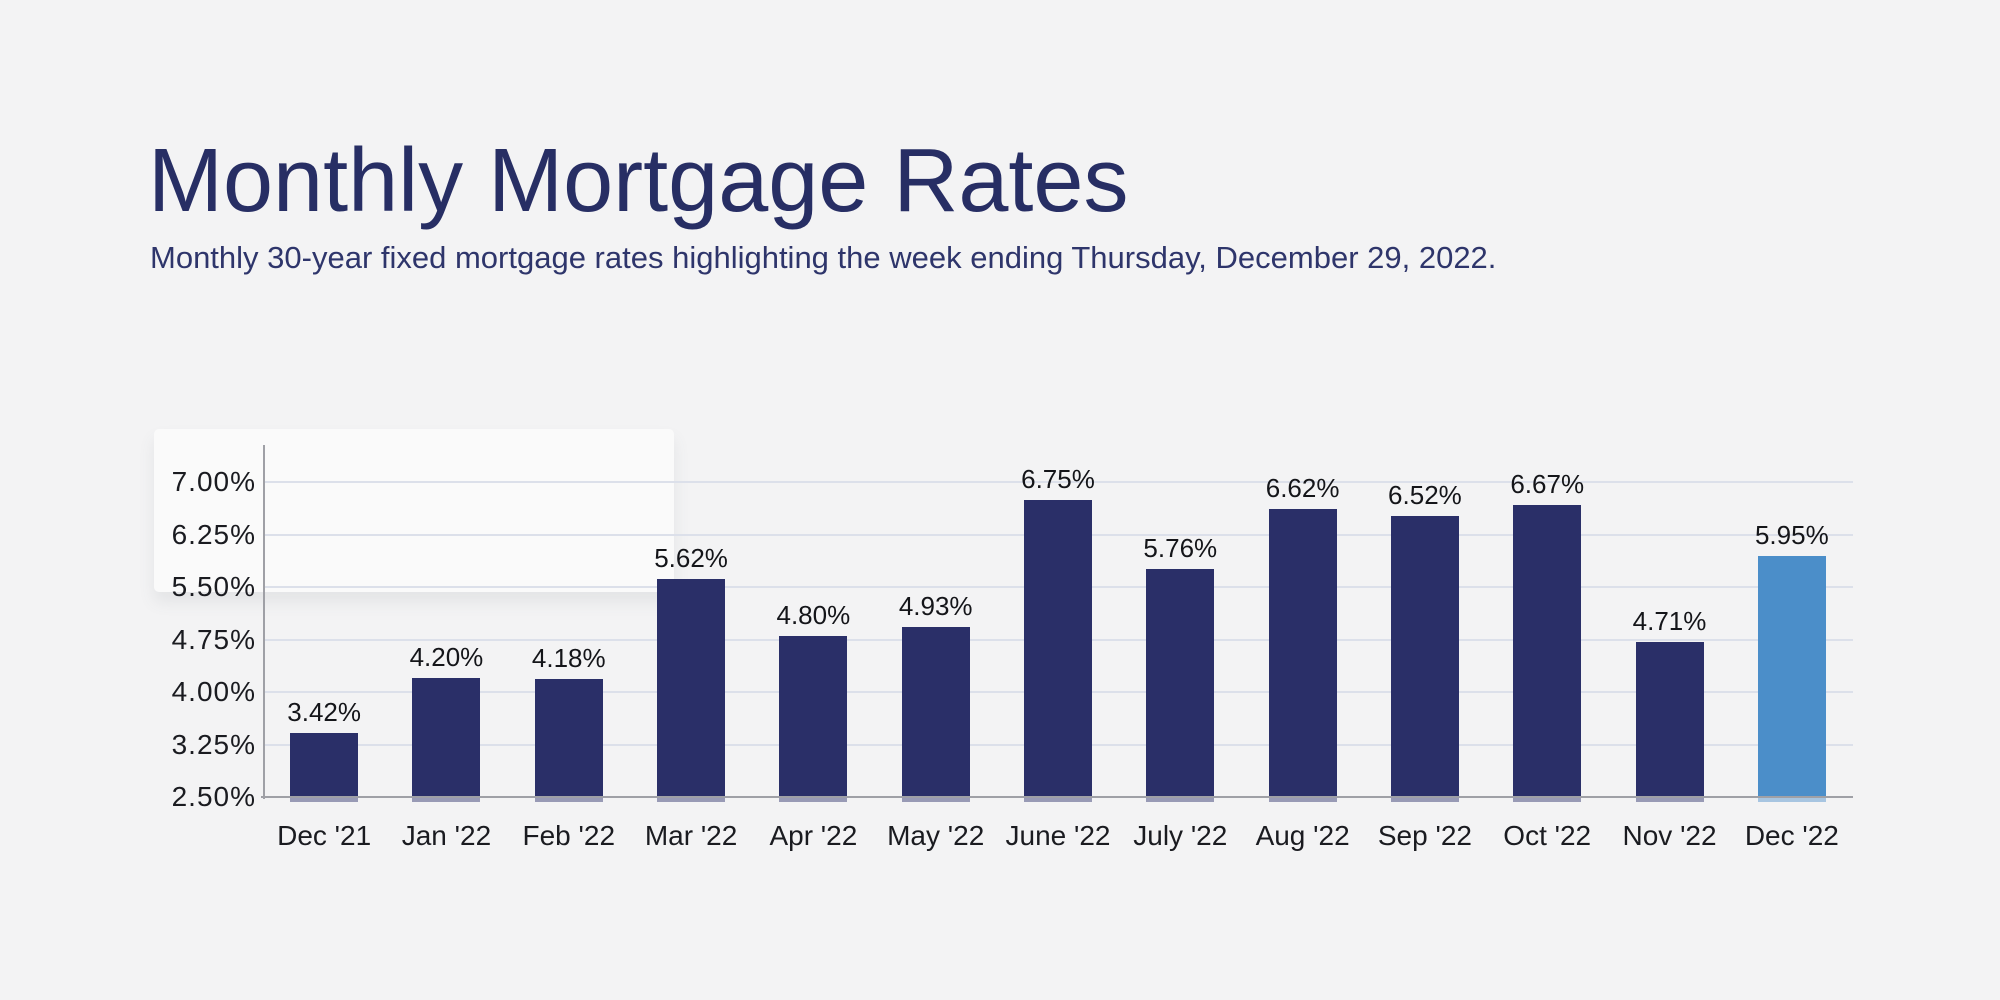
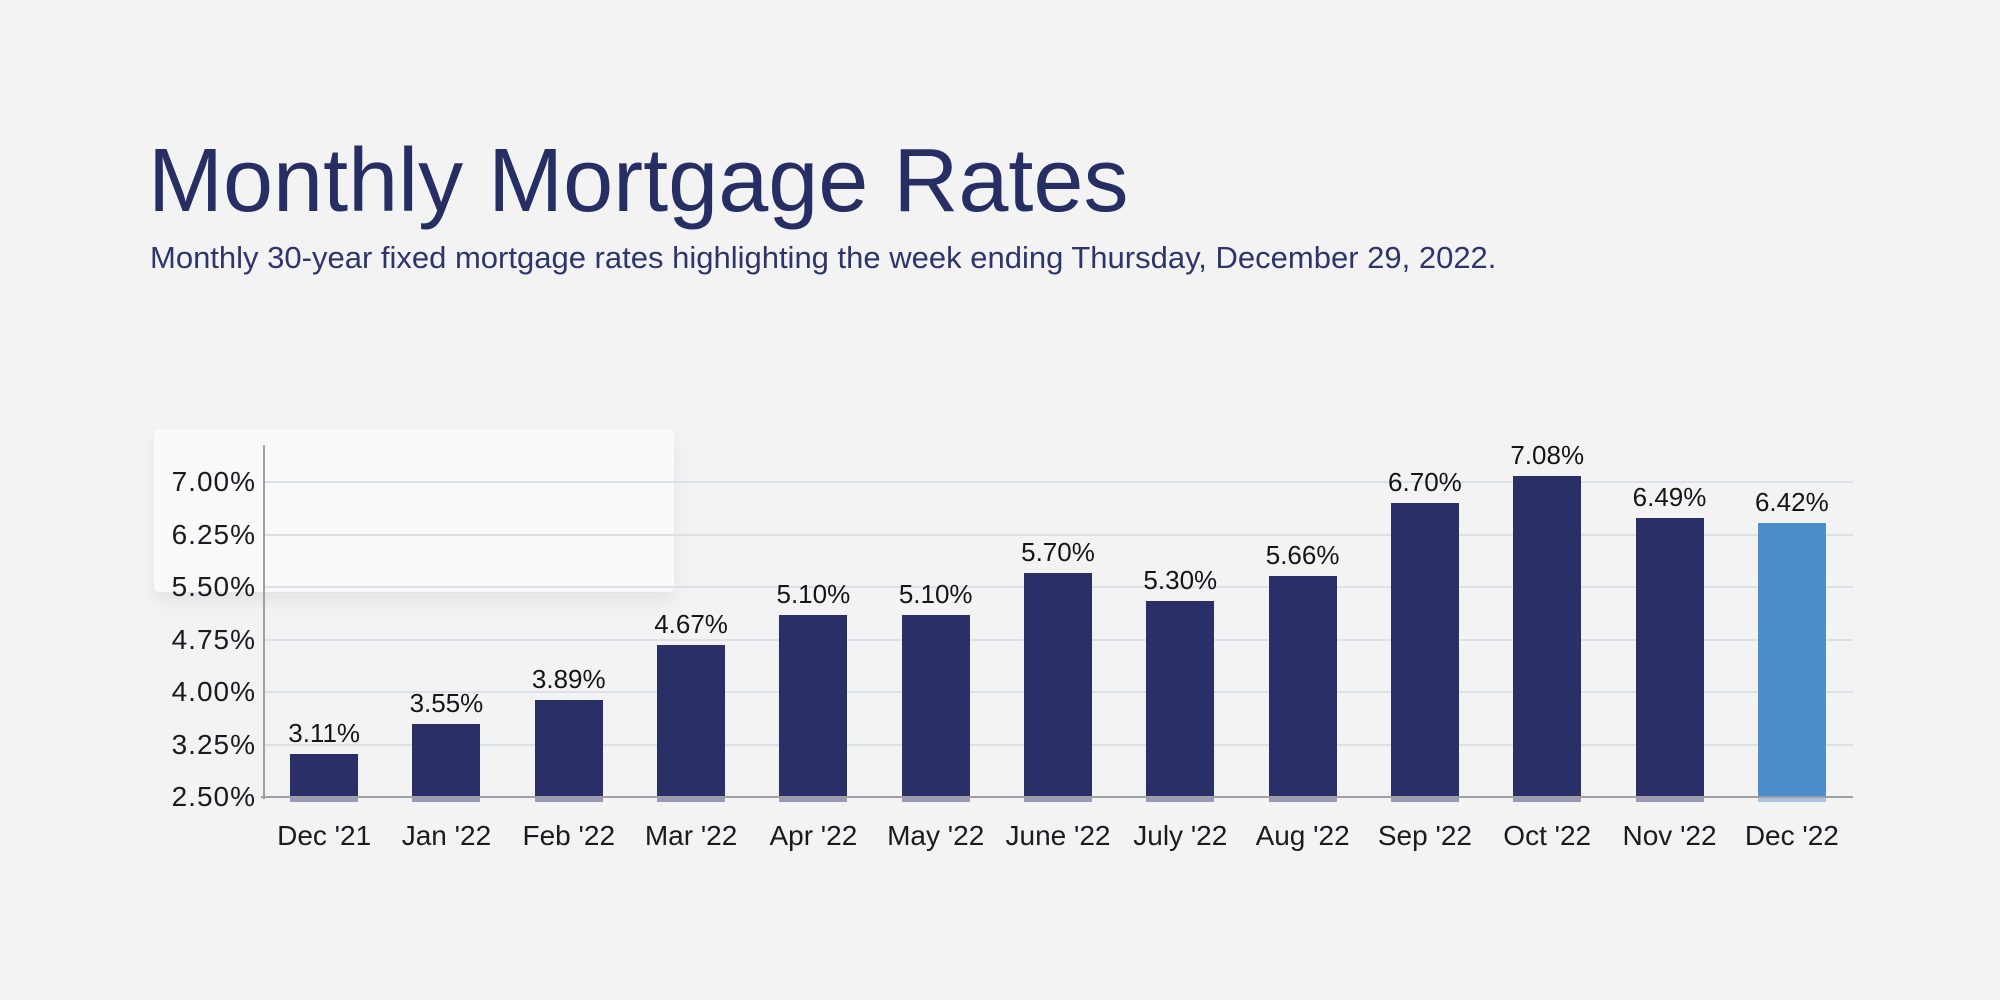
Dec '21: 3.42% -> 3.11%
Jan '22: 4.20% -> 3.55%
Feb '22: 4.18% -> 3.89%
Mar '22: 5.62% -> 4.67%
Apr '22: 4.80% -> 5.10%
May '22: 4.93% -> 5.10%
June '22: 6.75% -> 5.70%
July '22: 5.76% -> 5.30%
Aug '22: 6.62% -> 5.66%
Sep '22: 6.52% -> 6.70%
Oct '22: 6.67% -> 7.08%
Nov '22: 4.71% -> 6.49%
Dec '22: 5.95% -> 6.42%
